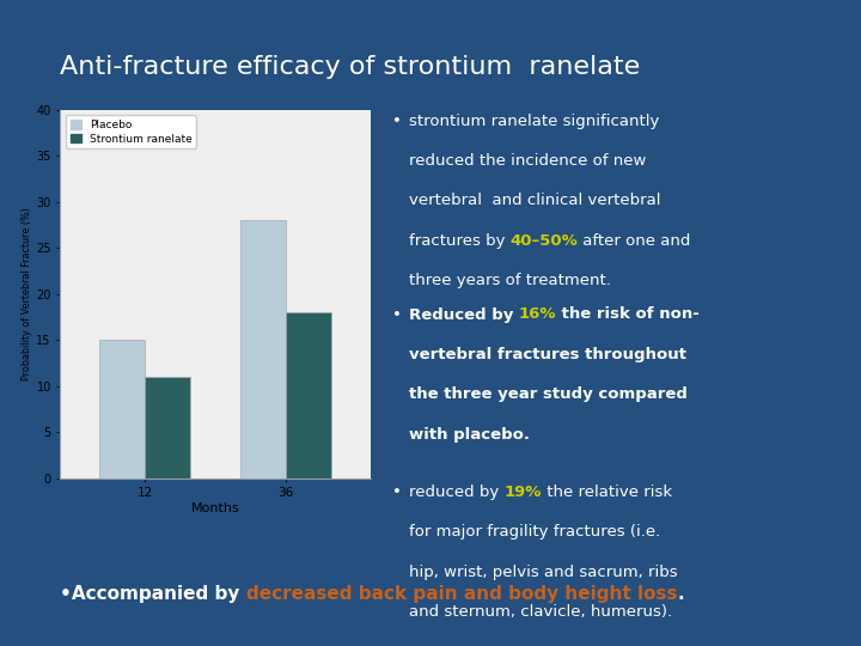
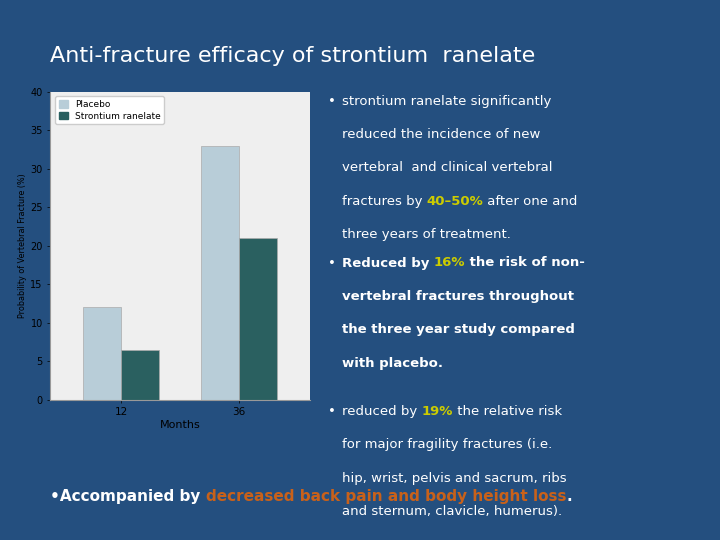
Placebo/12: 15 -> 12
Strontium ranelate/12: 11.0 -> 6.5
Placebo/36: 28 -> 33
Strontium ranelate/36: 18.0 -> 21.0
